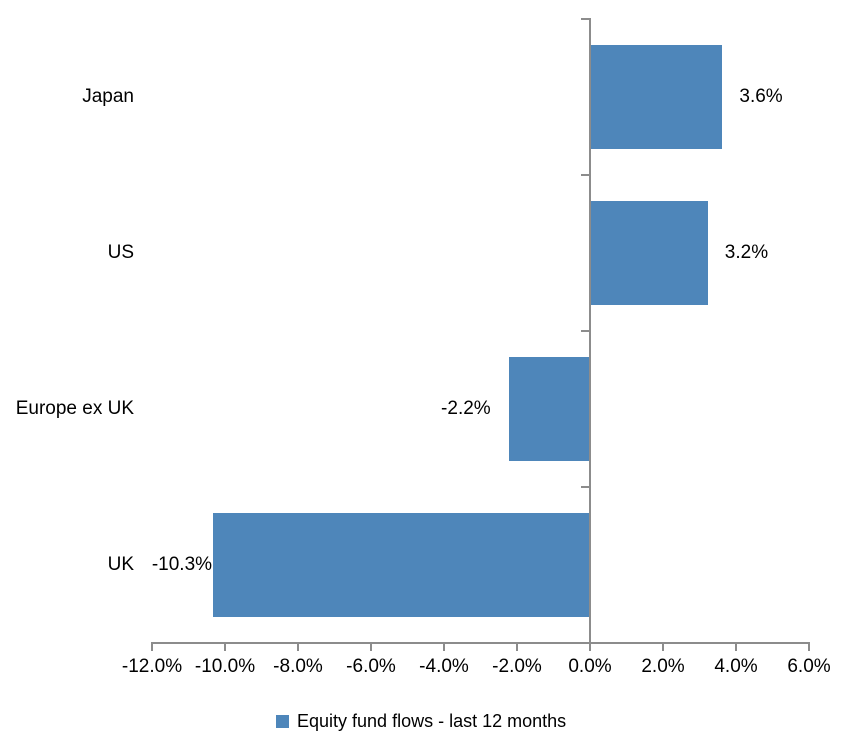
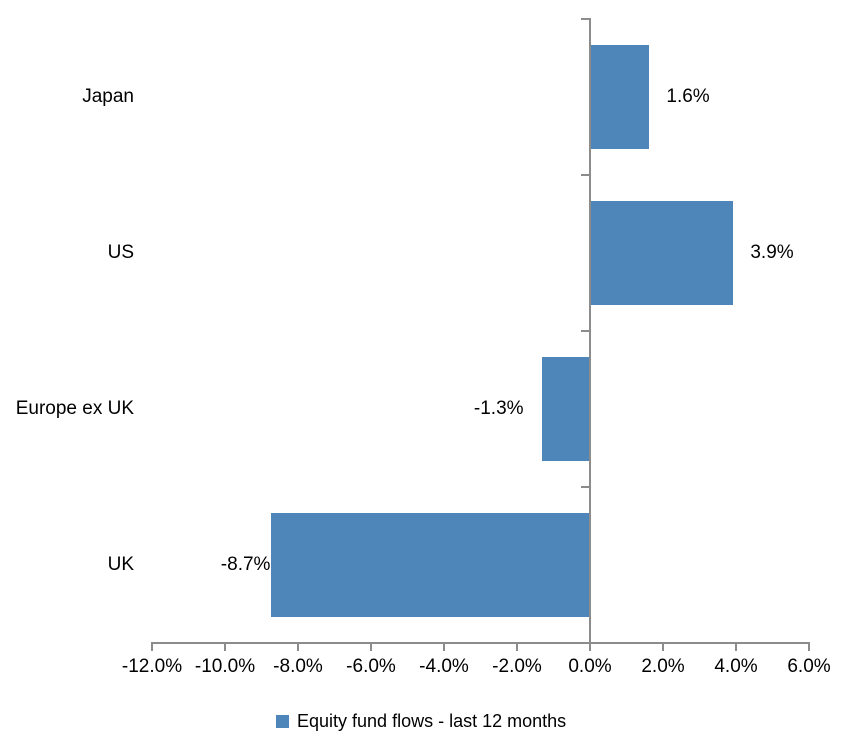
Japan: 3.6% -> 1.6%
US: 3.2% -> 3.9%
Europe ex UK: -2.2% -> -1.3%
UK: -10.3% -> -8.7%
